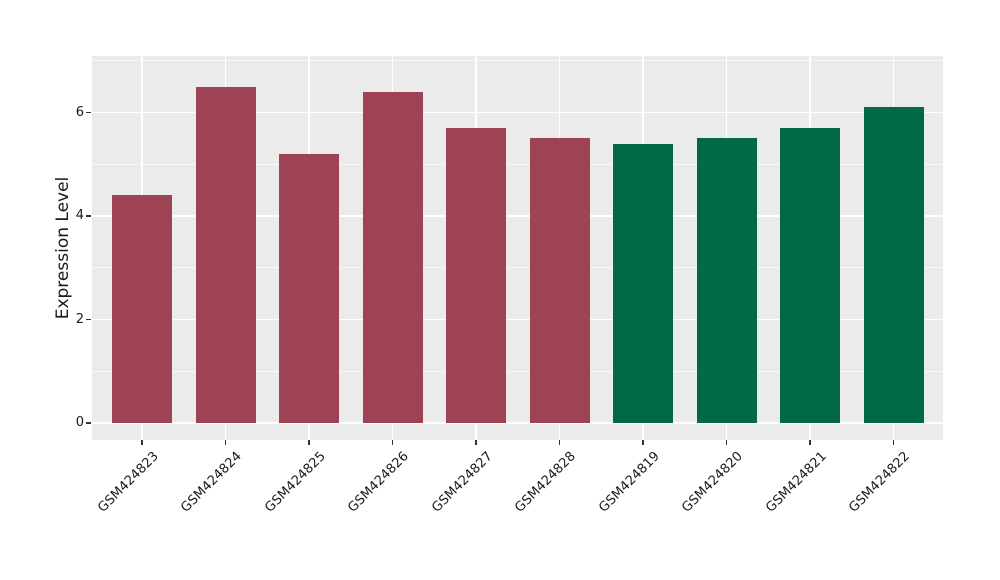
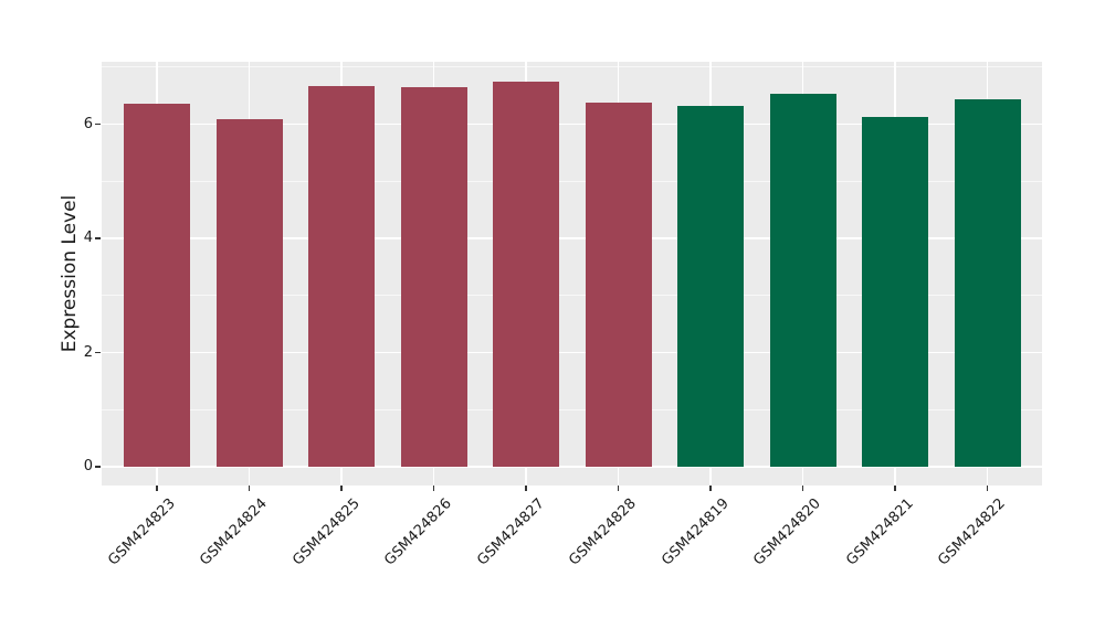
GSM424823: 4.4 -> 6.4
GSM424824: 6.5 -> 6.1
GSM424825: 5.2 -> 6.7
GSM424826: 6.4 -> 6.6
GSM424827: 5.7 -> 6.7
GSM424828: 5.5 -> 6.4
GSM424819: 5.4 -> 6.3
GSM424820: 5.5 -> 6.5
GSM424821: 5.7 -> 6.1
GSM424822: 6.1 -> 6.4
